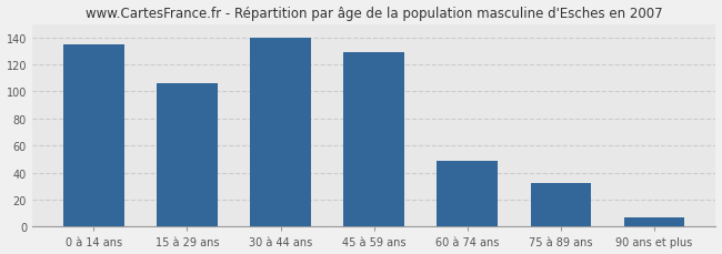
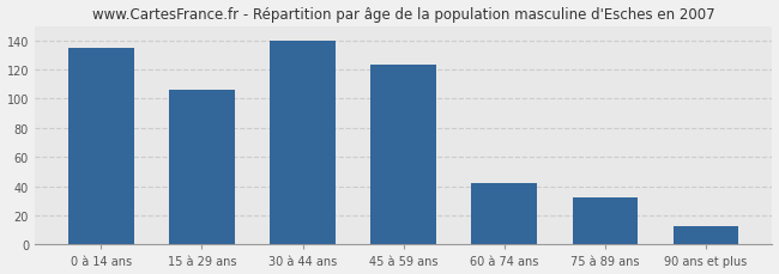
45 à 59 ans: 129 -> 123
60 à 74 ans: 49 -> 42
90 ans et plus: 7 -> 13
